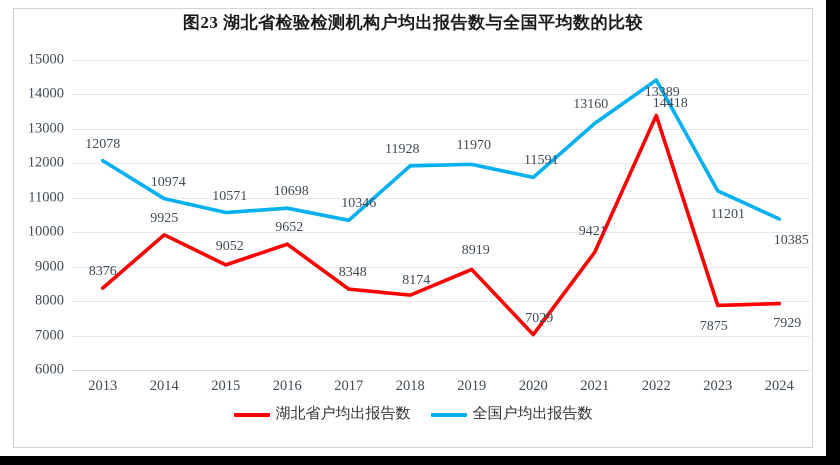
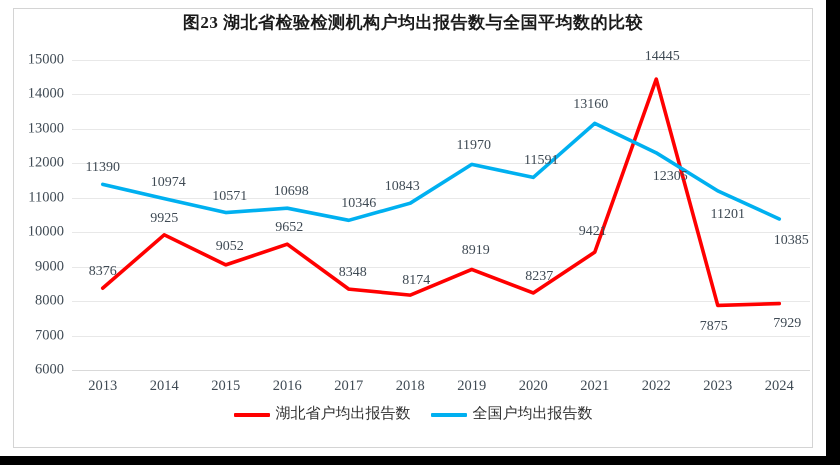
全国户均出报告数/2013: 12078 -> 11390
全国户均出报告数/2018: 11928 -> 10843
湖北省户均出报告数/2020: 7029 -> 8237
湖北省户均出报告数/2022: 13389 -> 14445
全国户均出报告数/2022: 14418 -> 12305
